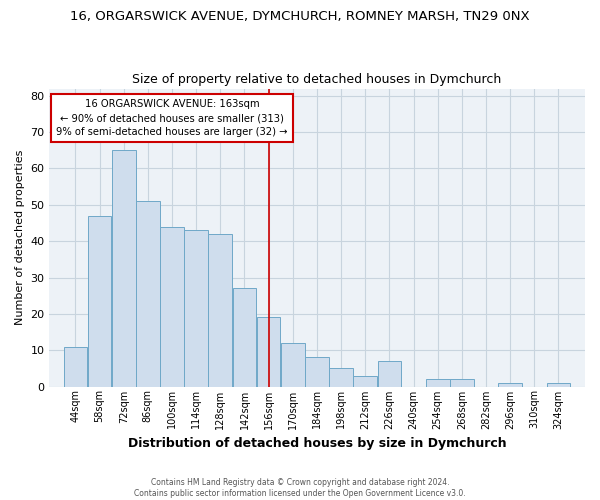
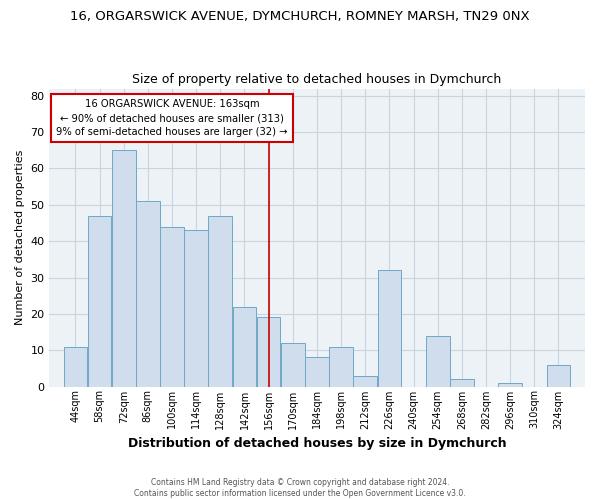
128sqm: 42 -> 47
142sqm: 27 -> 22
198sqm: 5 -> 11
226sqm: 7 -> 32
254sqm: 2 -> 14
324sqm: 1 -> 6
